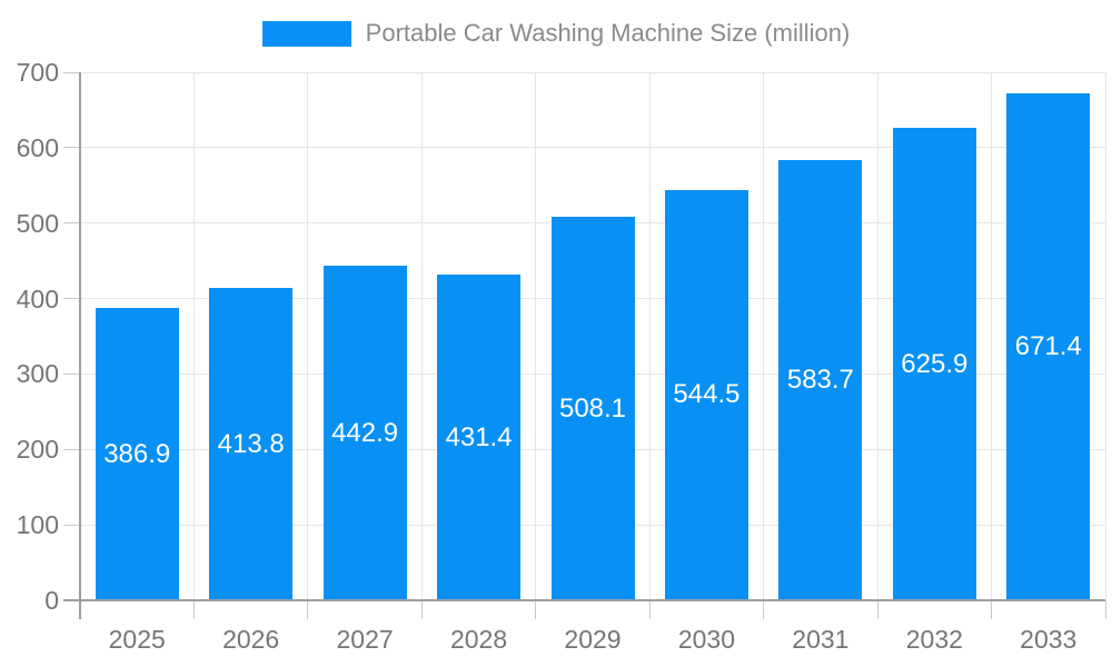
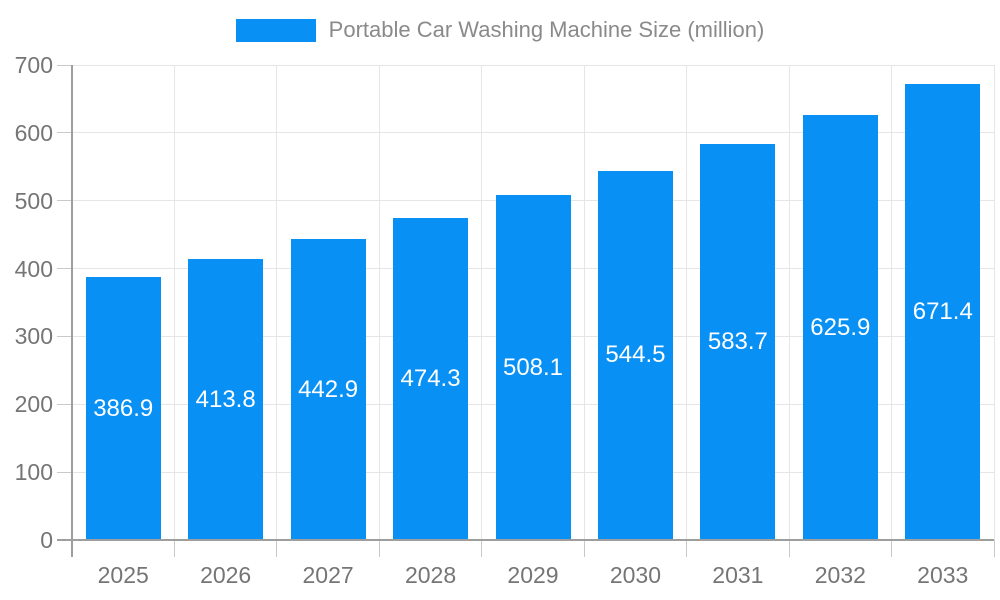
2028: 431.4 -> 474.3
